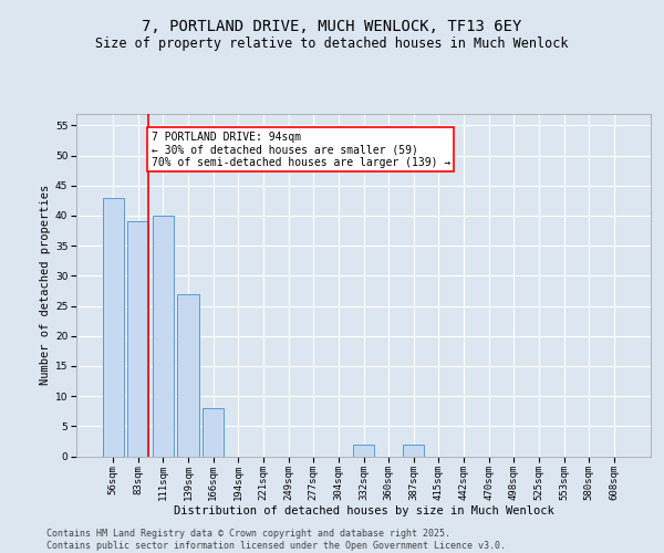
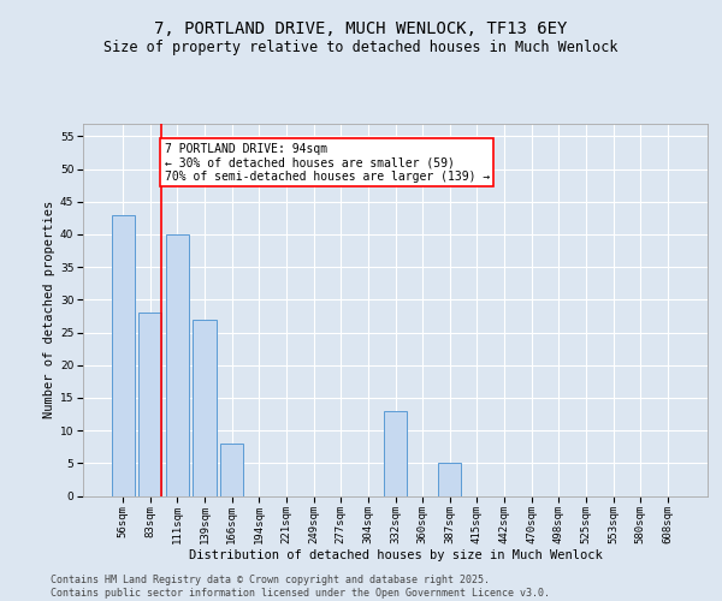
83sqm: 39 -> 28
332sqm: 2 -> 13
387sqm: 2 -> 5
